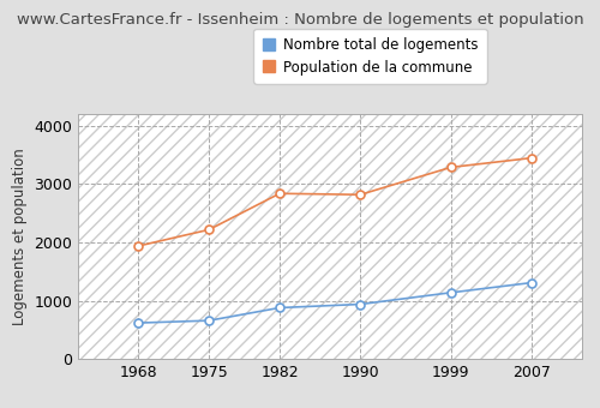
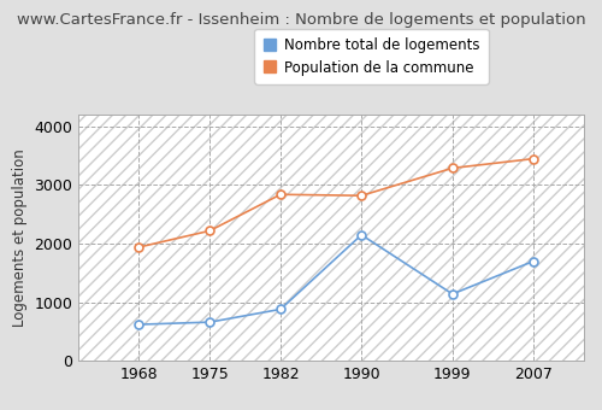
Nombre total de logements/1990: 940 -> 2150
Nombre total de logements/2007: 1310 -> 1700
